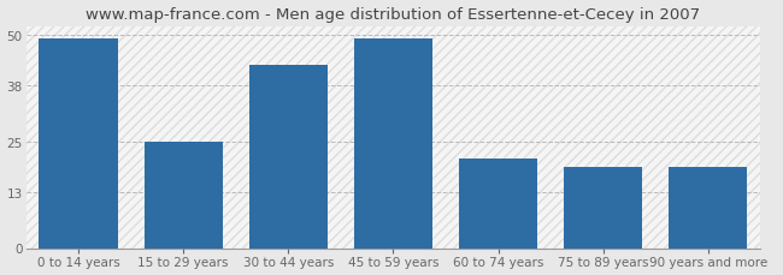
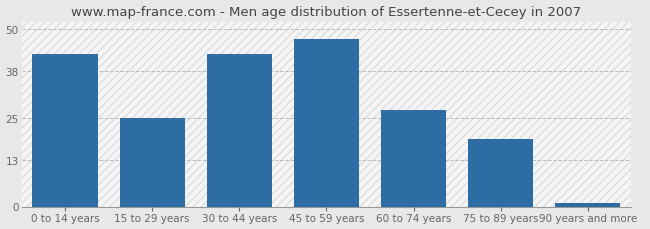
0 to 14 years: 49 -> 43
45 to 59 years: 49 -> 47
60 to 74 years: 21 -> 27
90 years and more: 19 -> 1
